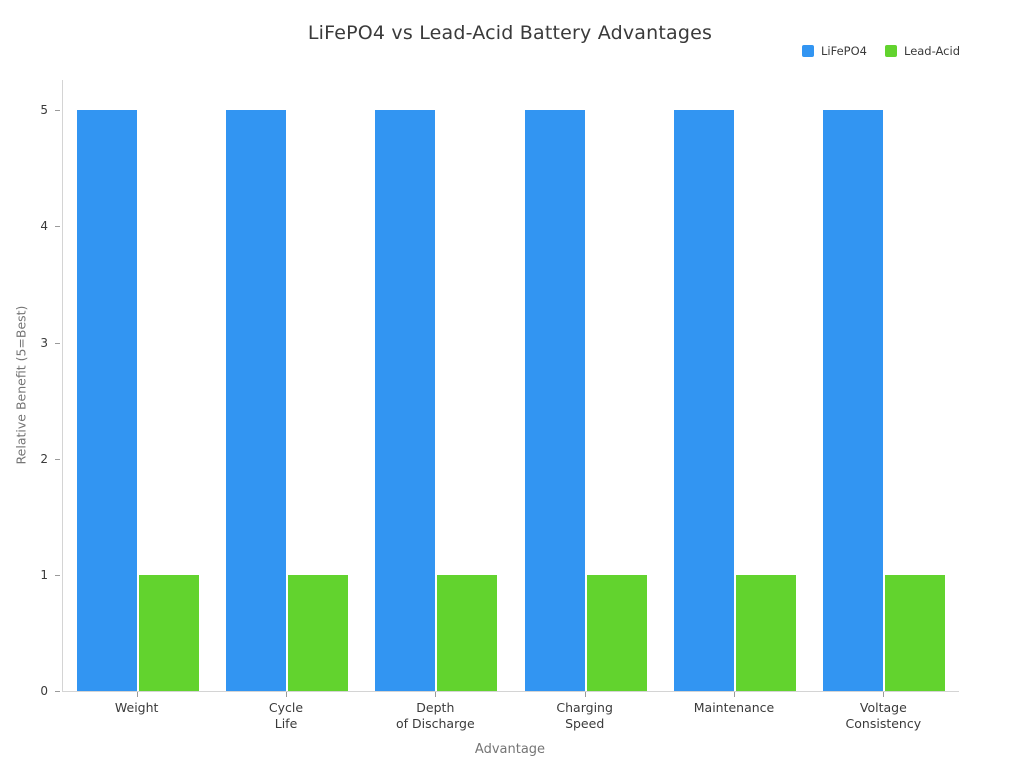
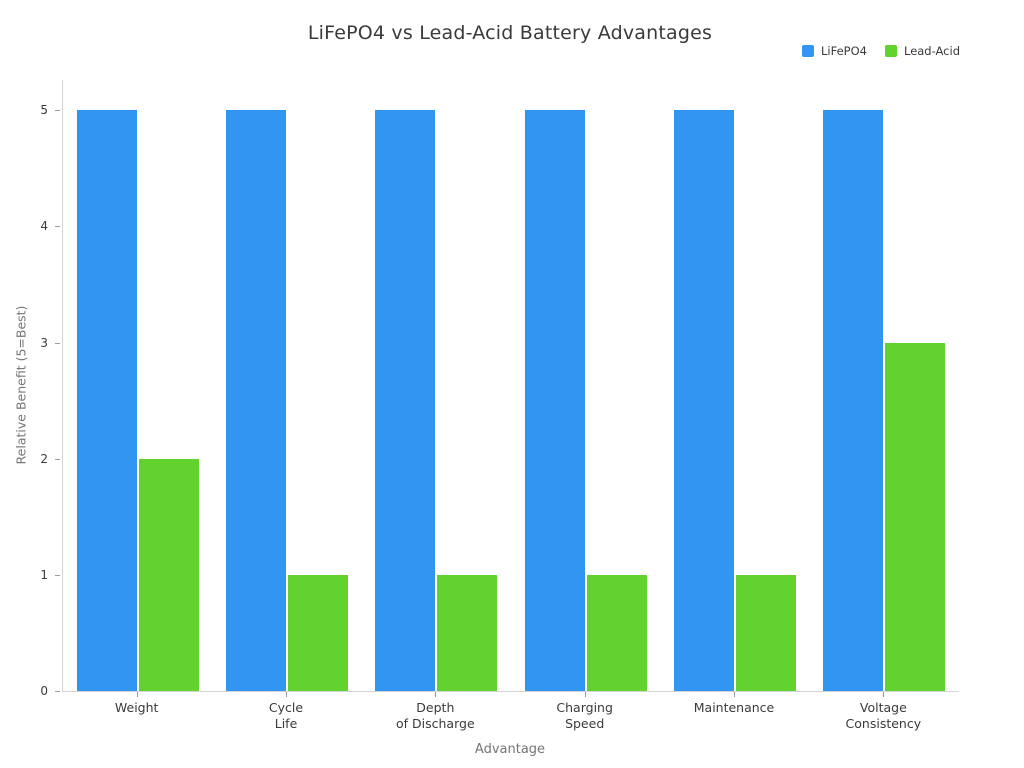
Lead-Acid/Weight: 1 -> 2
Lead-Acid/Voltage Consistency: 1 -> 3
